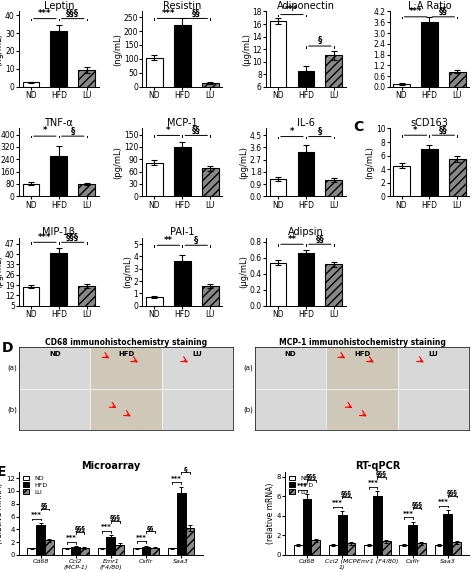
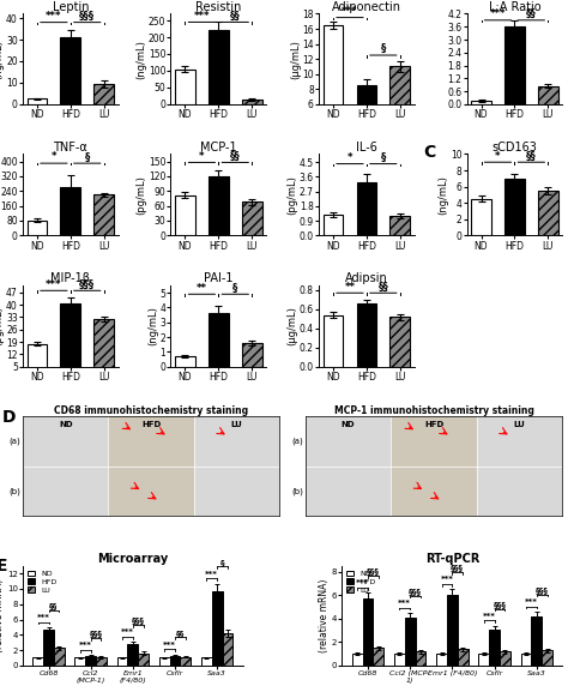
TNF-α/LU: 80 -> 220
MIP-1β/LU: 18 -> 32
